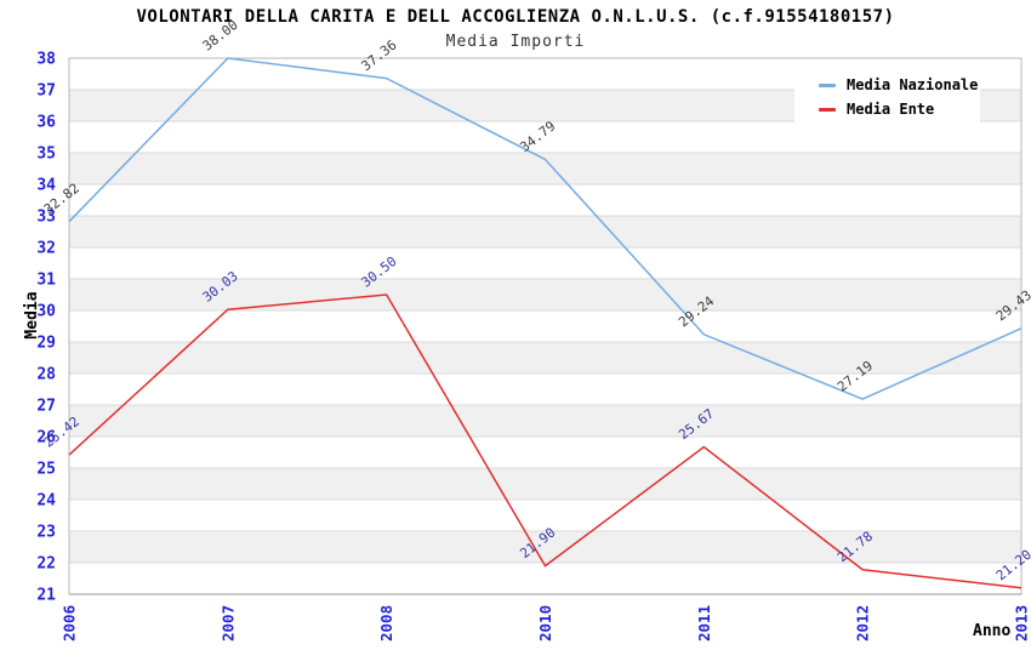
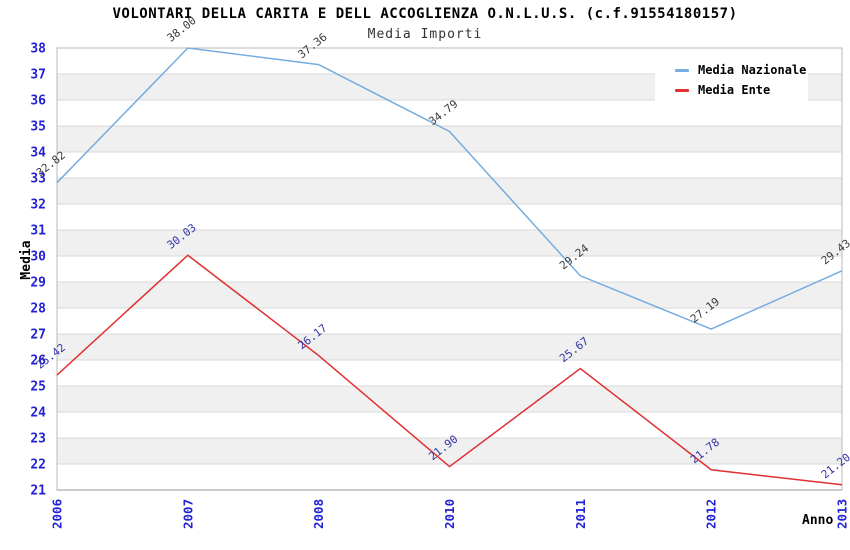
Media Ente/2008: 30.50 -> 26.17
